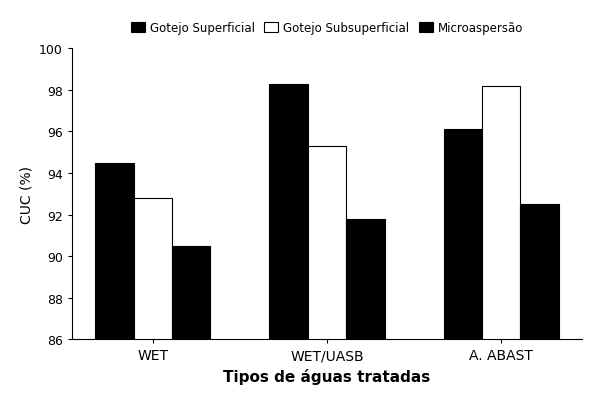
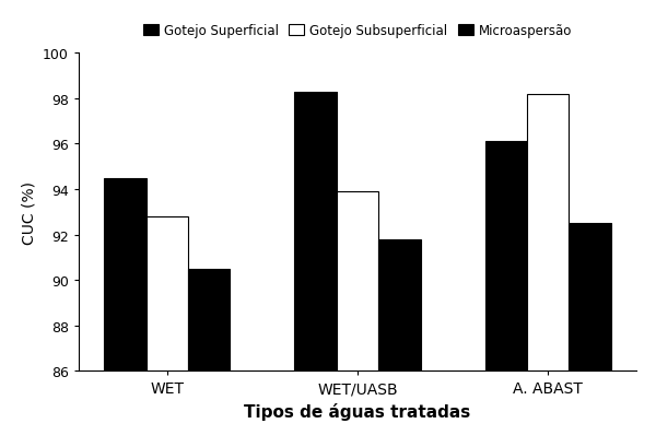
Gotejo Subsuperficial/WET/UASB: 95.3 -> 93.9
